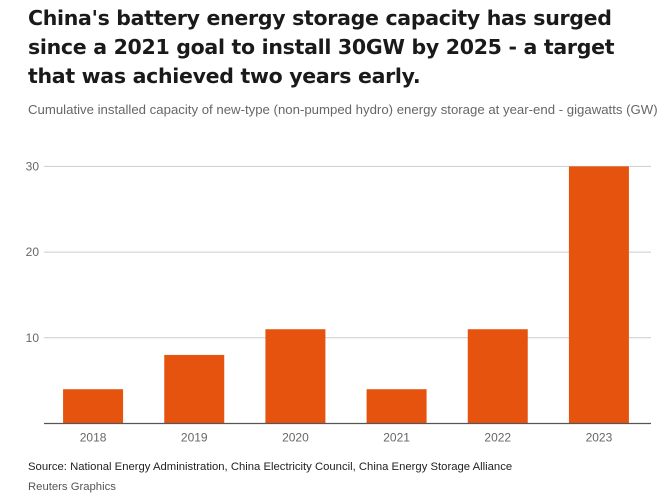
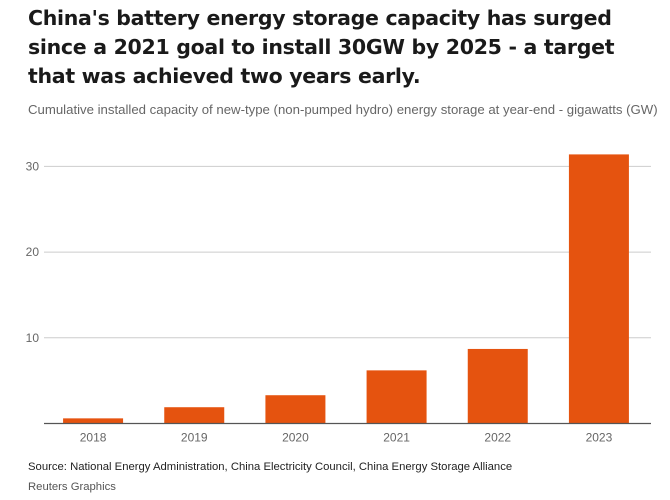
2018: 4 -> 1
2019: 8 -> 2
2020: 11 -> 3
2021: 4 -> 6
2022: 11 -> 9
2023: 30 -> 31
